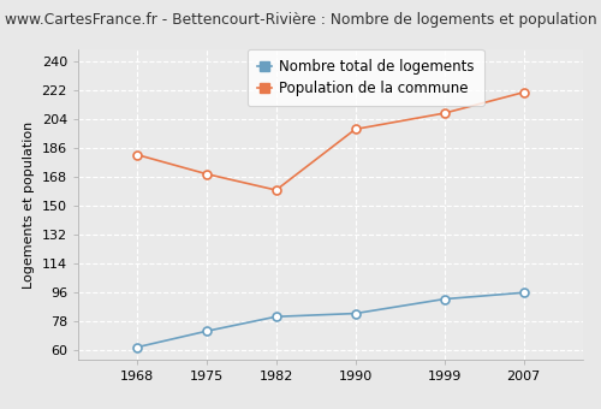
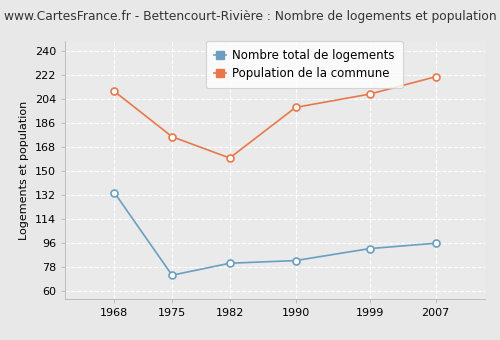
Nombre total de logements/1968: 62 -> 134
Population de la commune/1968: 182 -> 210
Population de la commune/1975: 170 -> 176
